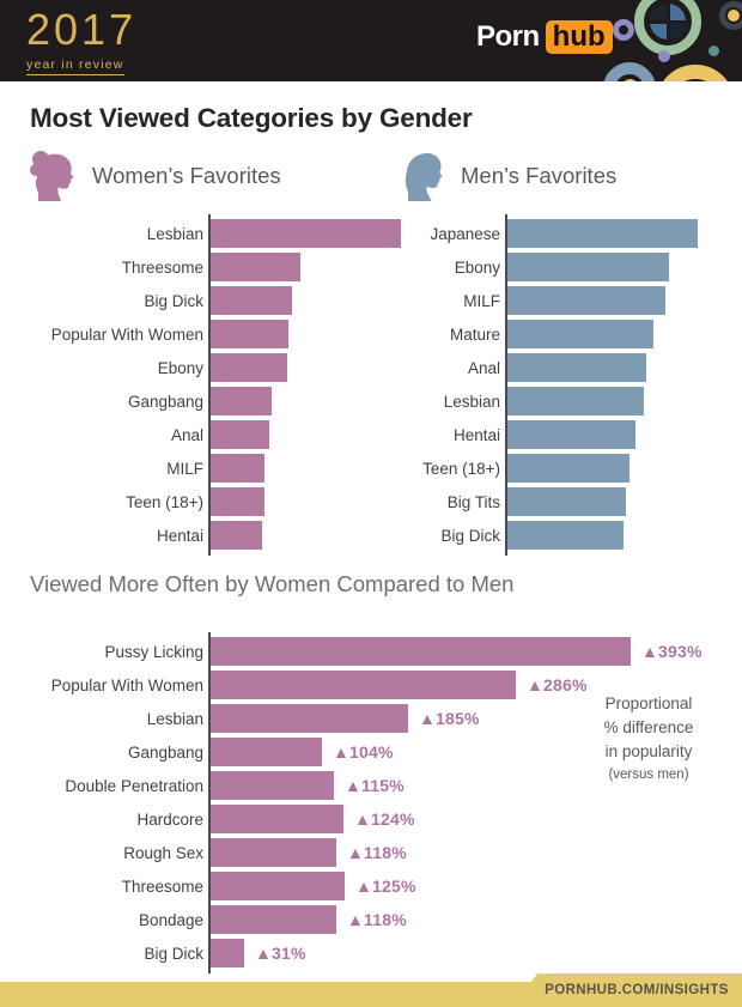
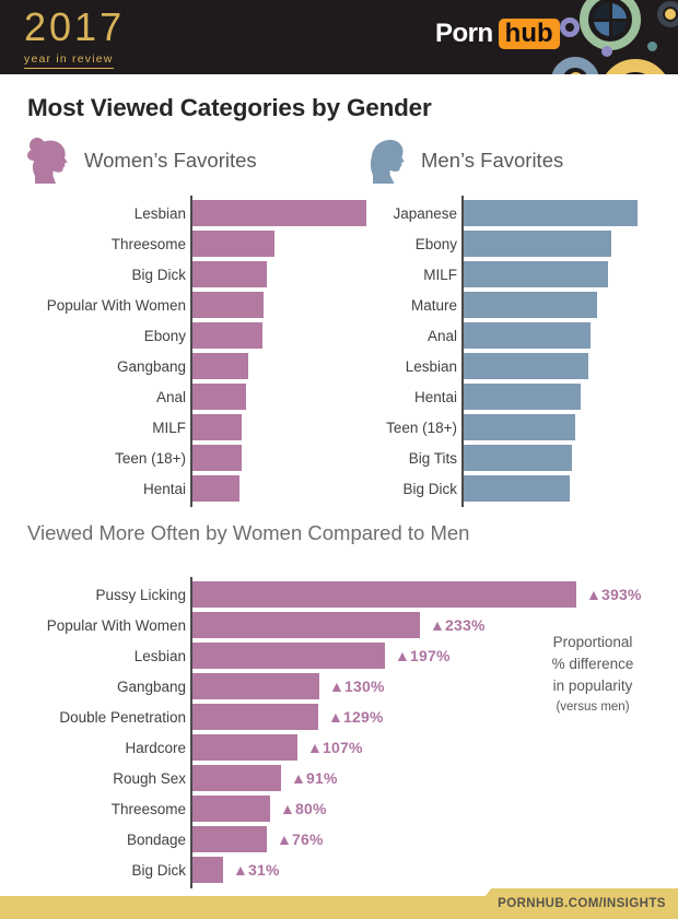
Viewed More Often by Women Compared to Men/Popular With Women: 286 -> 233
Viewed More Often by Women Compared to Men/Lesbian: 185 -> 197
Viewed More Often by Women Compared to Men/Gangbang: 104 -> 130
Viewed More Often by Women Compared to Men/Double Penetration: 115 -> 129
Viewed More Often by Women Compared to Men/Hardcore: 124 -> 107
Viewed More Often by Women Compared to Men/Rough Sex: 118 -> 91
Viewed More Often by Women Compared to Men/Threesome: 125 -> 80
Viewed More Often by Women Compared to Men/Bondage: 118 -> 76
